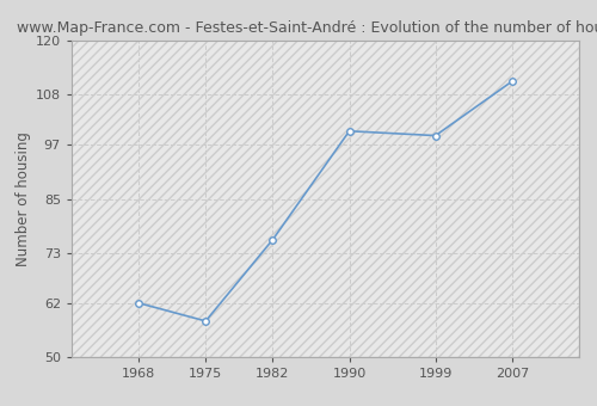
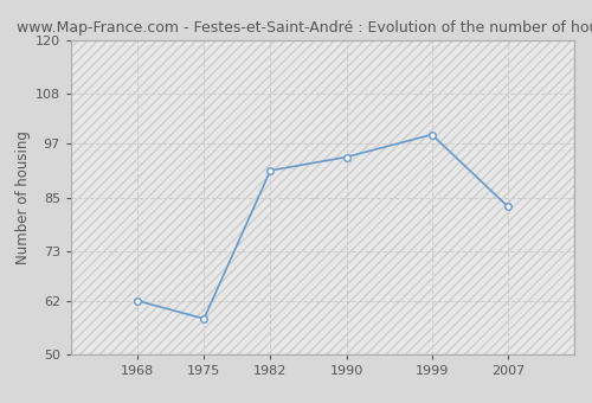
1982: 76 -> 91
1990: 100 -> 94
2007: 111 -> 83
